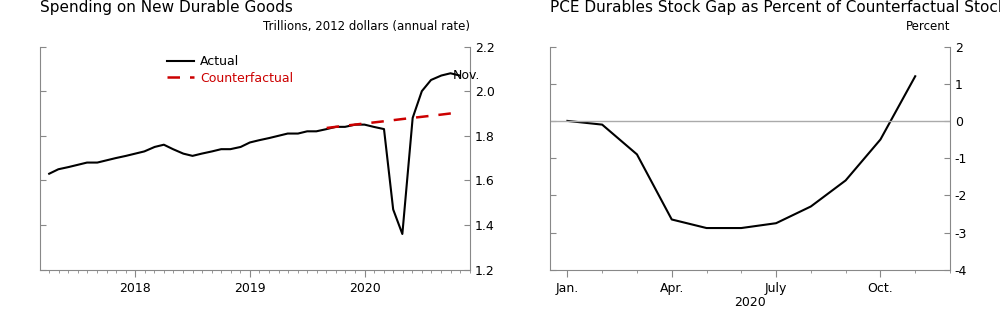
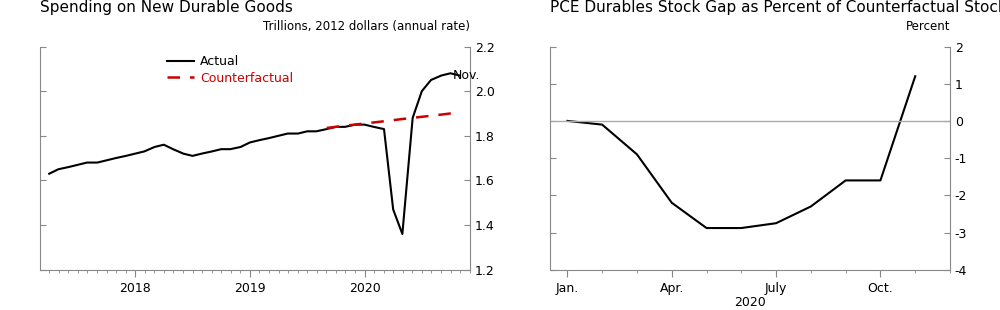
Apr.: -2.65 -> -2.20
Oct.: -0.50 -> -1.60
